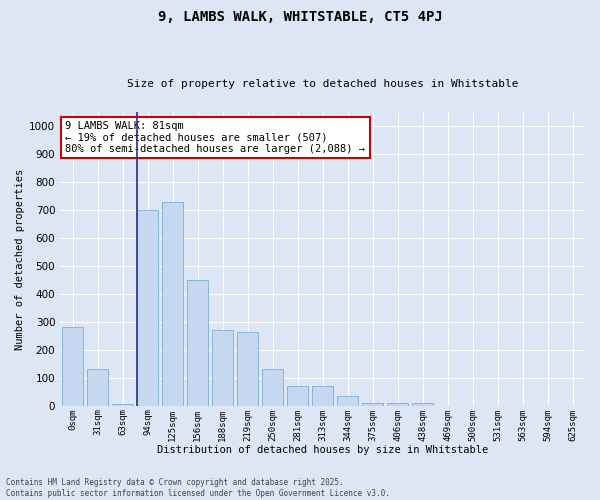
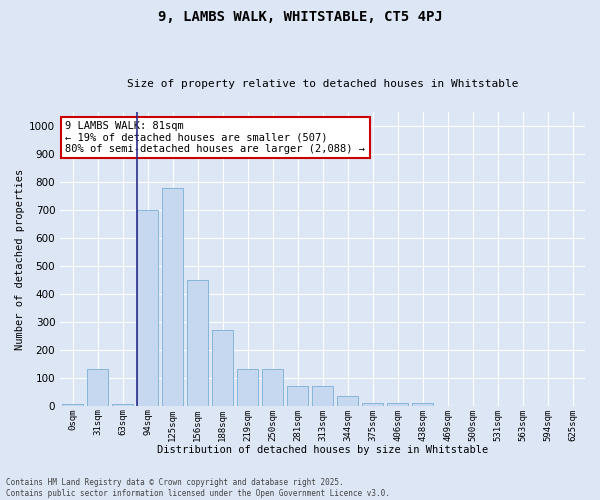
0sqm: 280 -> 5
125sqm: 730 -> 780
219sqm: 265 -> 130
